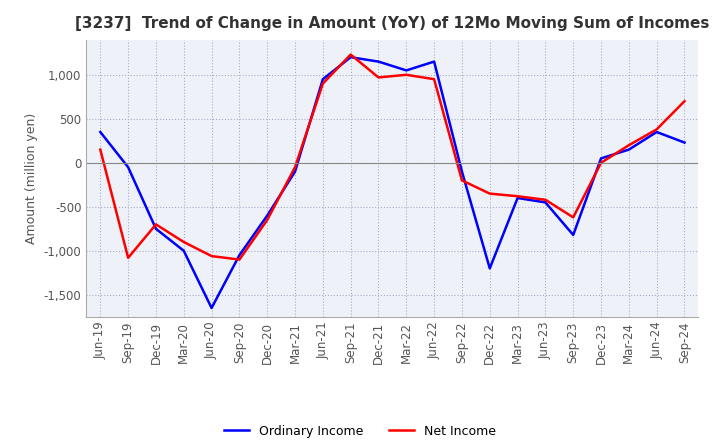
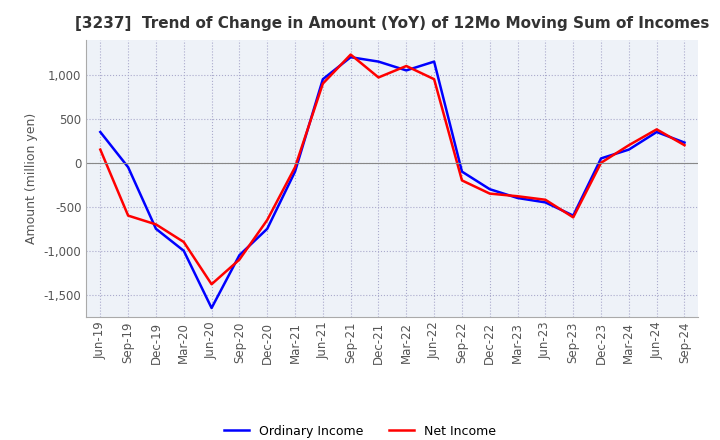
Net Income/Sep-19: -1,080 -> -600
Net Income/Jun-20: -1,060 -> -1,380
Ordinary Income/Dec-20: -600 -> -750
Net Income/Mar-22: 1,000 -> 1,100
Ordinary Income/Dec-22: -1,200 -> -300
Ordinary Income/Sep-23: -820 -> -600
Net Income/Sep-24: 700 -> 200
